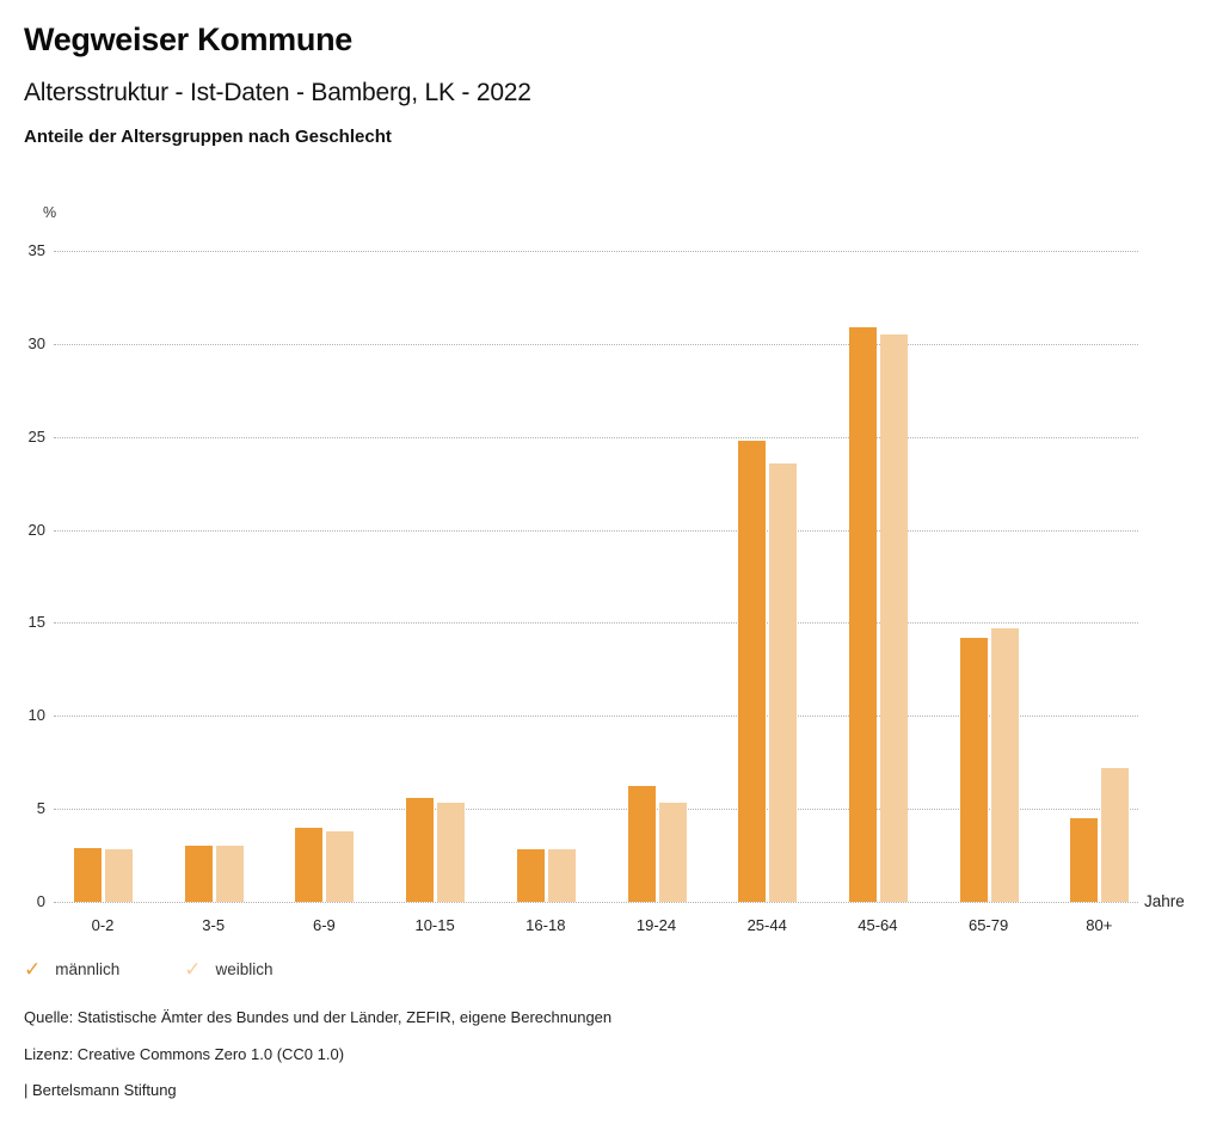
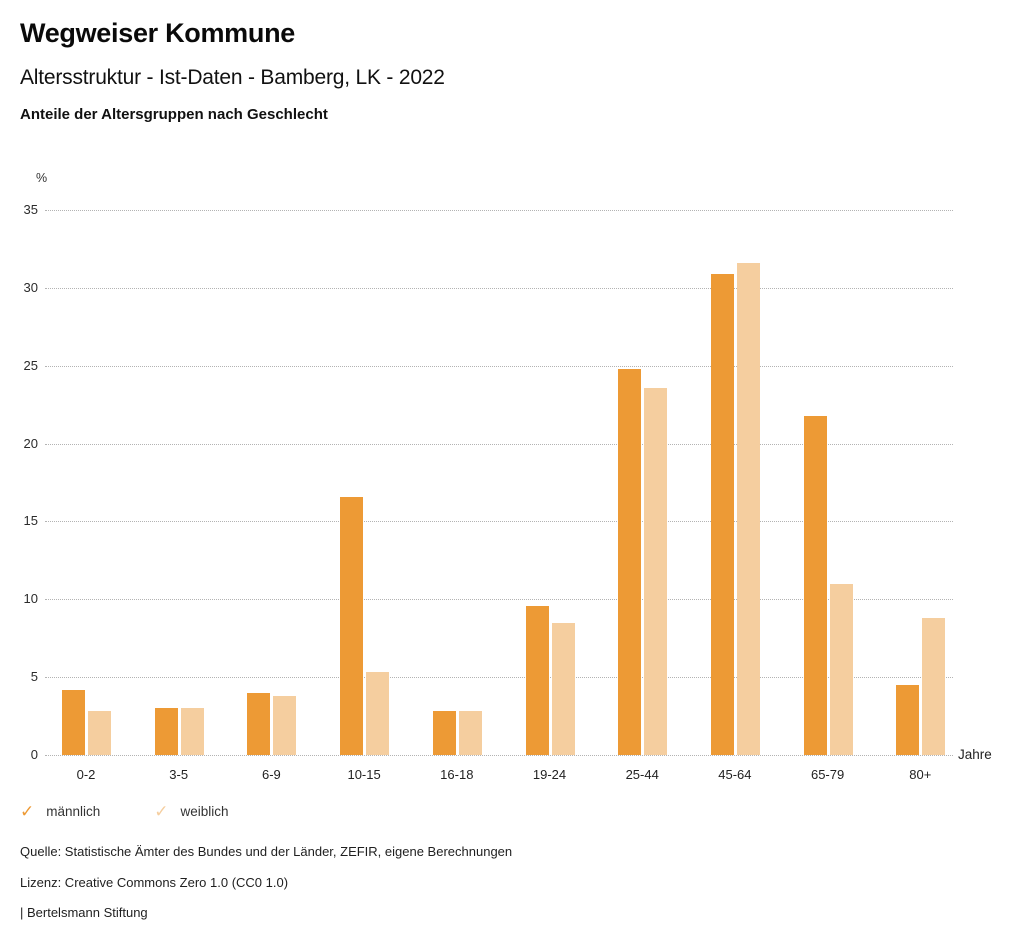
männlich/0-2: 2.9 -> 4.2
männlich/10-15: 5.6 -> 16.6
männlich/19-24: 6.2 -> 9.6
weiblich/19-24: 5.3 -> 8.5
weiblich/45-64: 30.5 -> 31.6
männlich/65-79: 14.2 -> 21.8
weiblich/65-79: 14.7 -> 11.0
weiblich/80+: 7.2 -> 8.8
